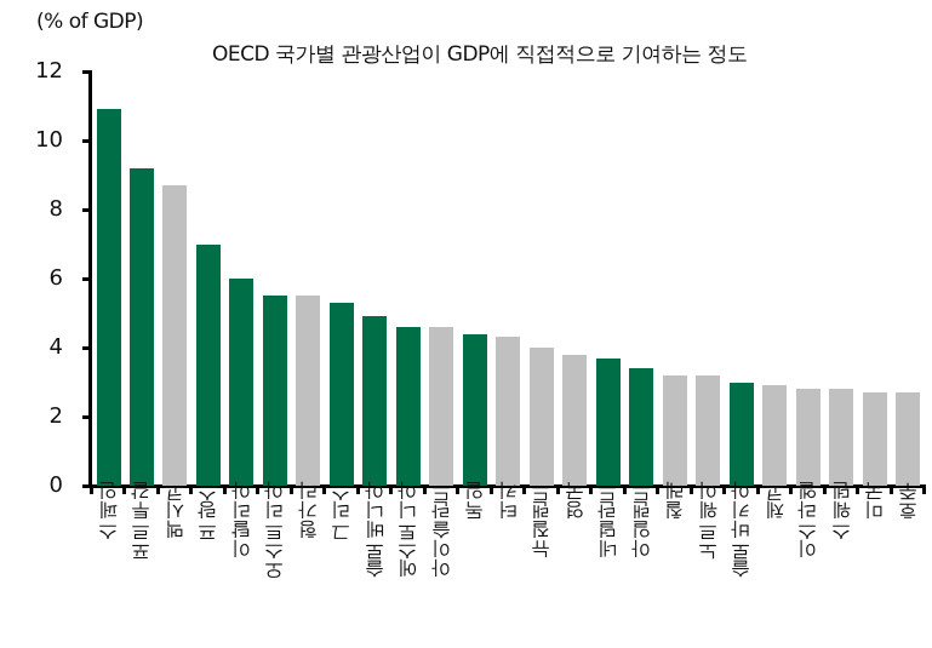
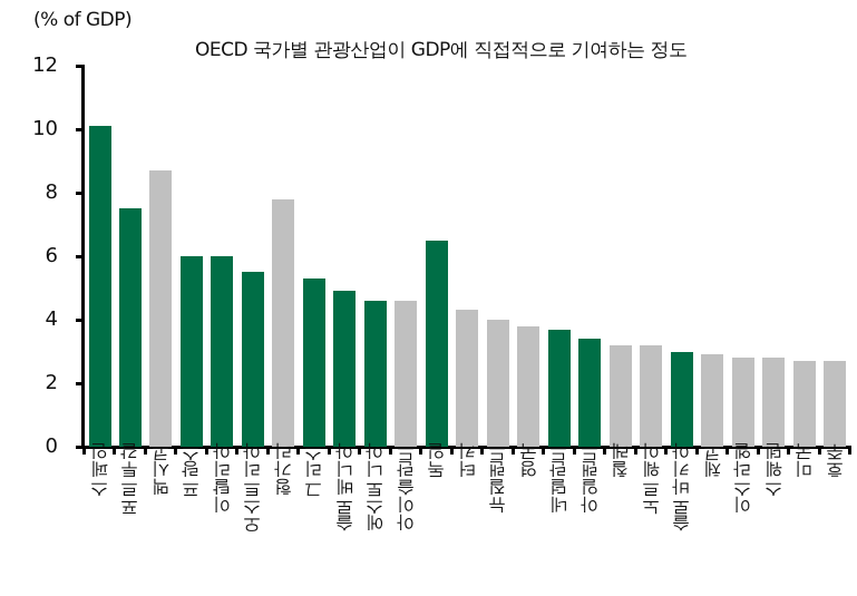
스페인: 10.9 -> 10.1
포르투갈: 9.2 -> 7.5
프랑스: 7.0 -> 6.0
헝가리: 5.5 -> 7.8
독일: 4.4 -> 6.5
